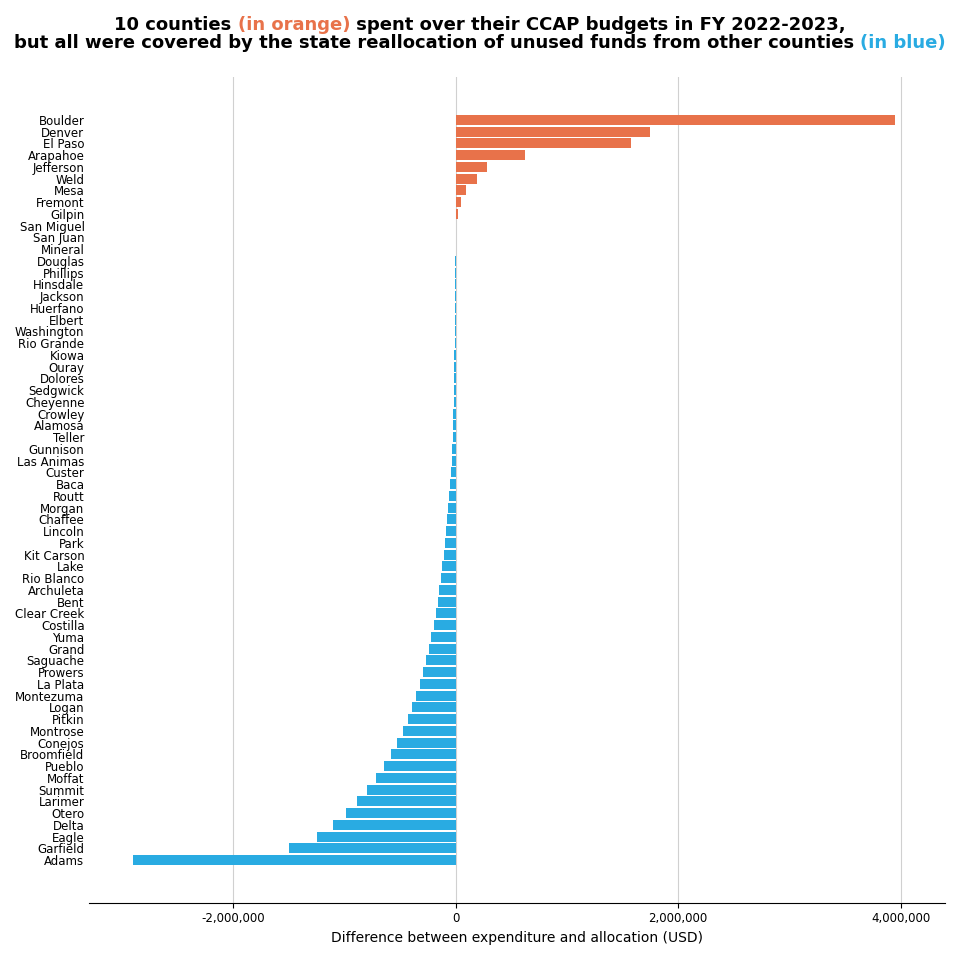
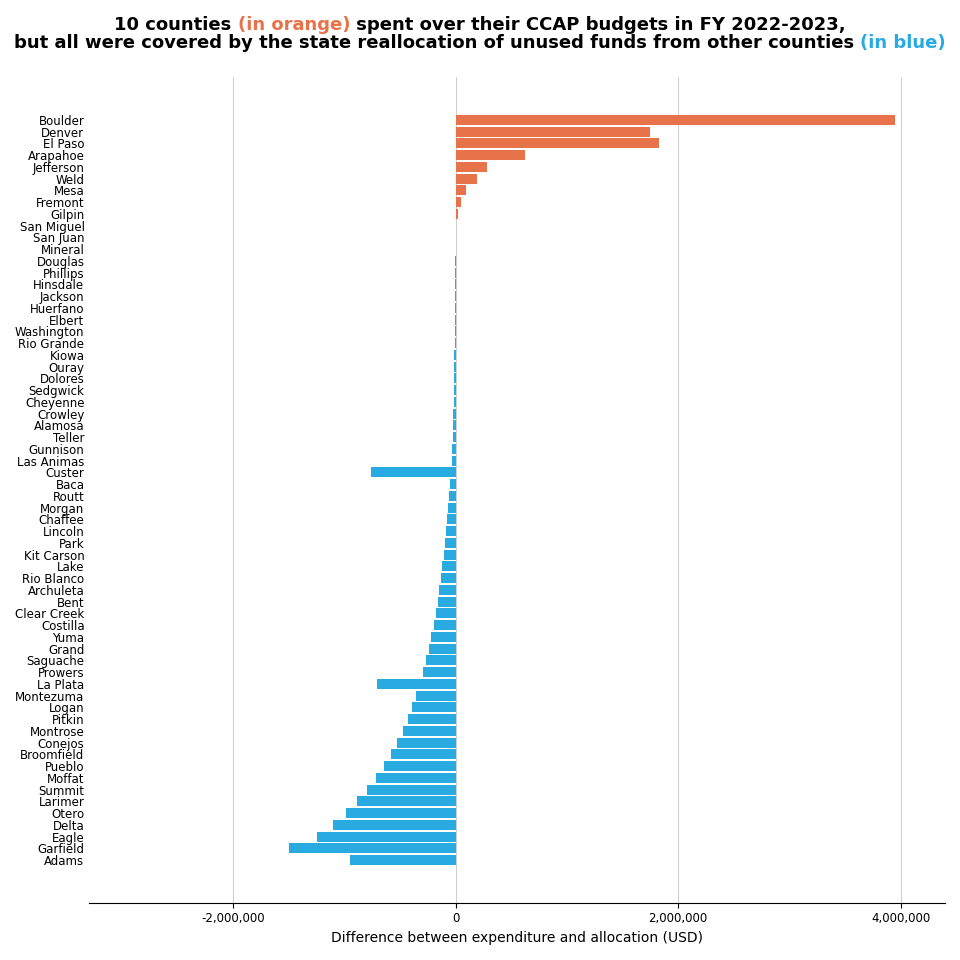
El Paso: 1,580,000 -> 1,830,000
Custer: -40,000 -> -760,000
La Plata: -320,000 -> -710,000
Adams: -2,900,000 -> -950,000
